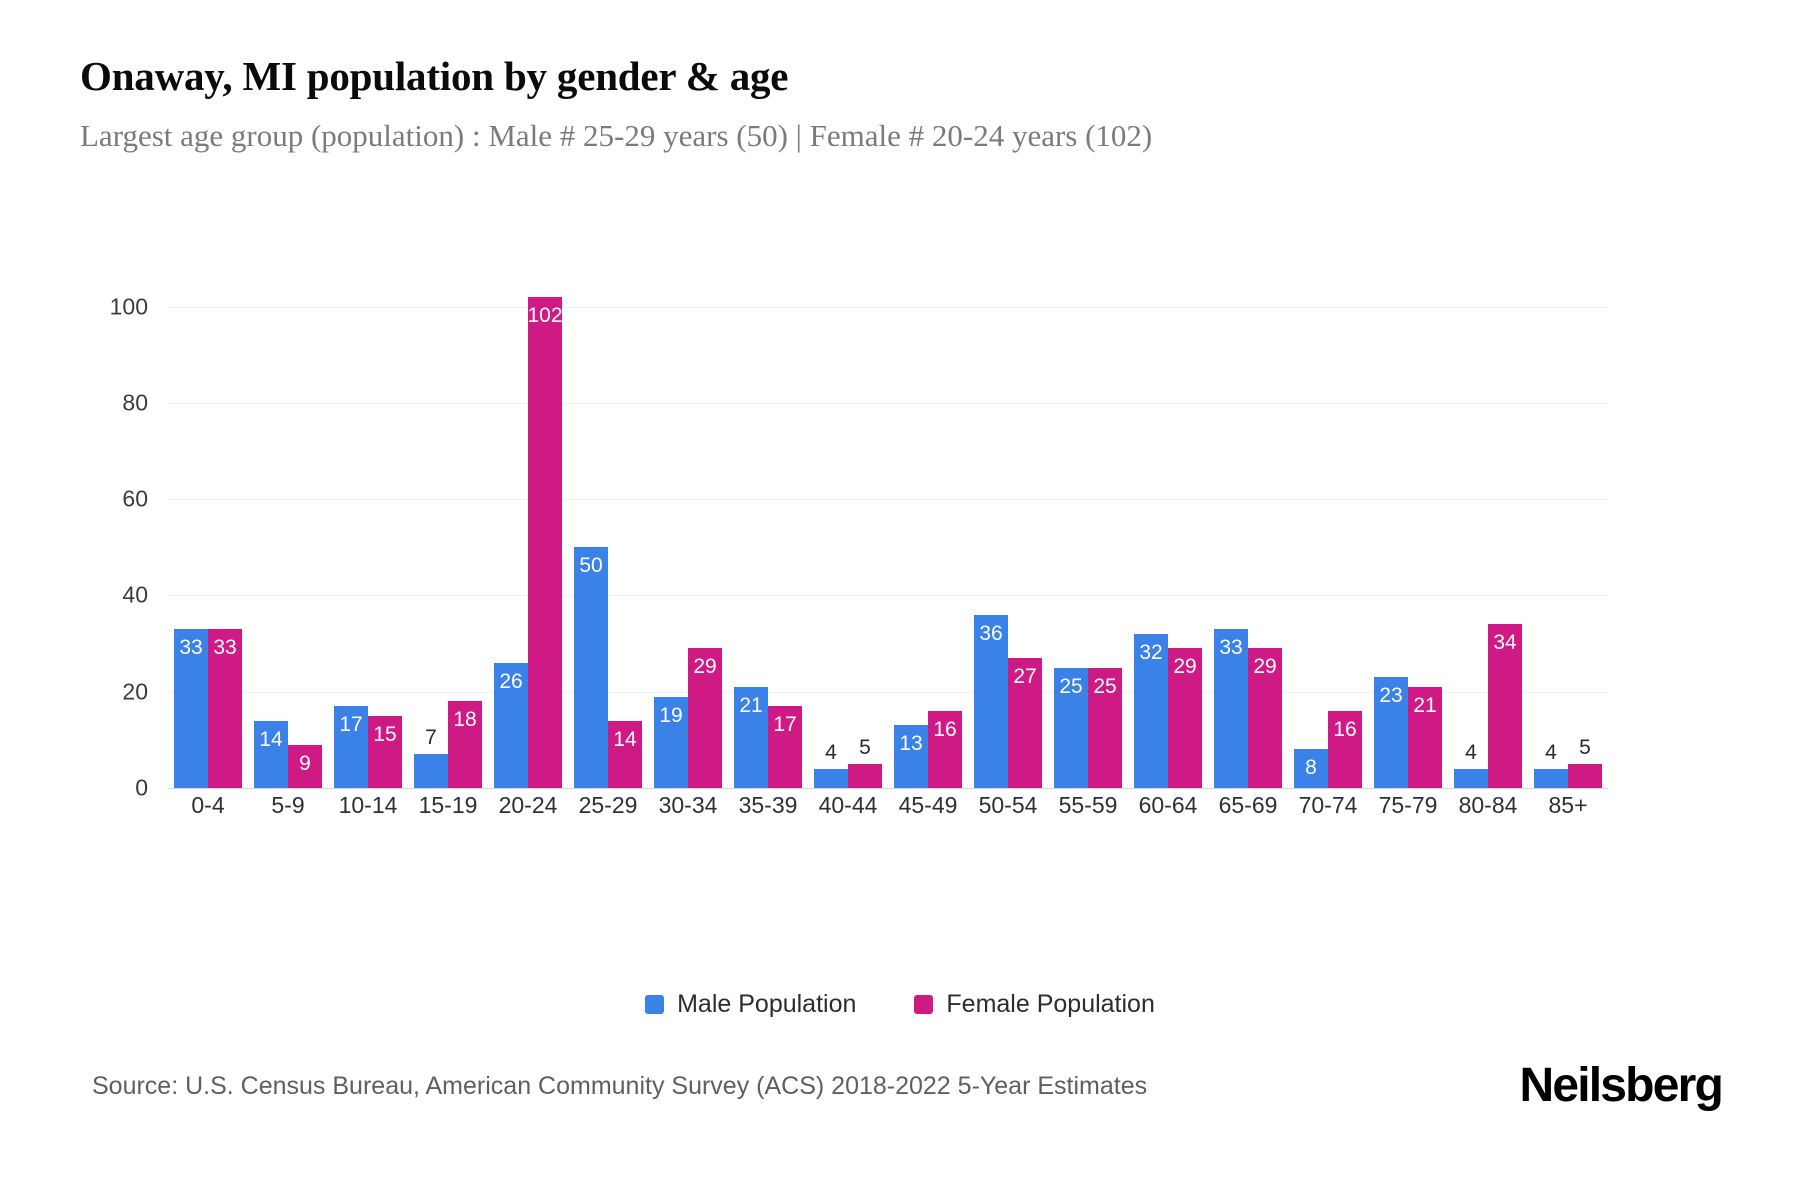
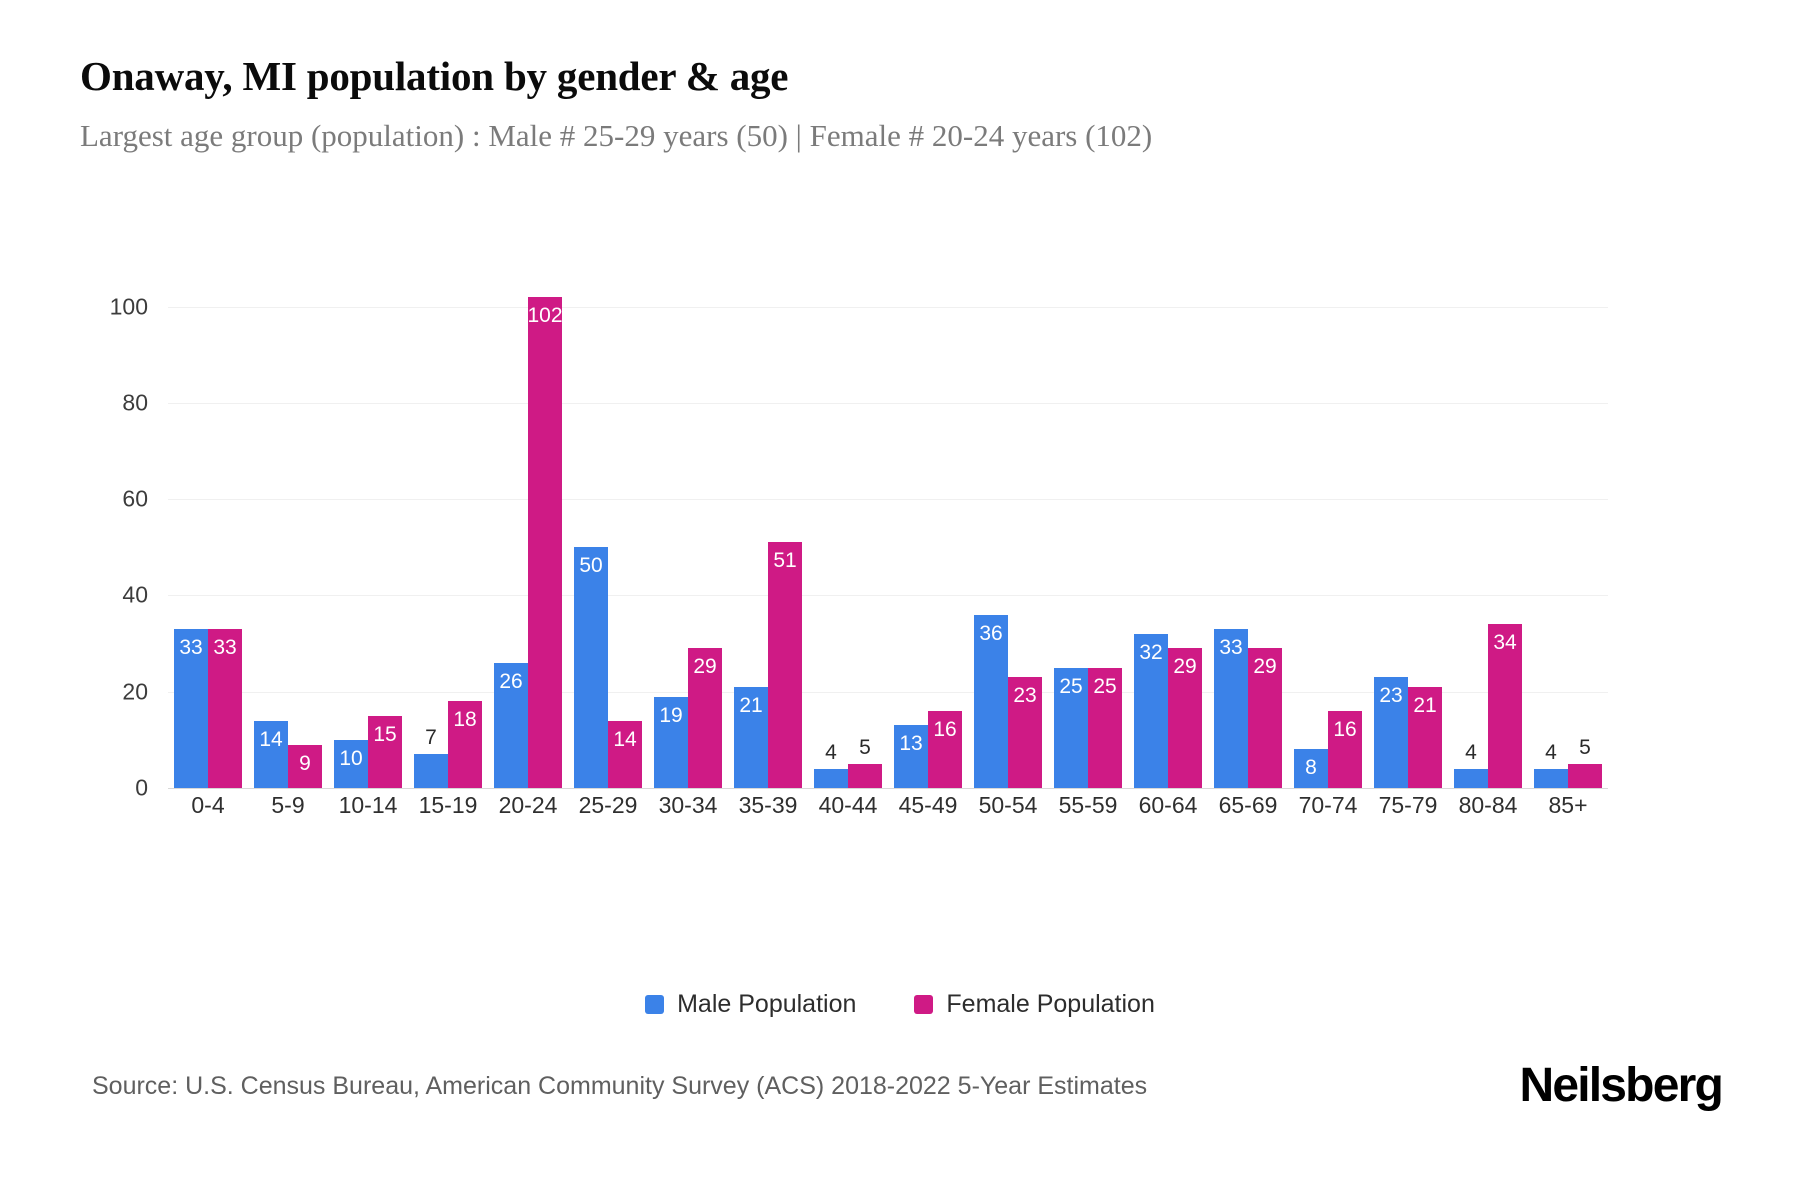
Male Population/10-14: 17 -> 10
Female Population/35-39: 17 -> 51
Female Population/50-54: 27 -> 23
